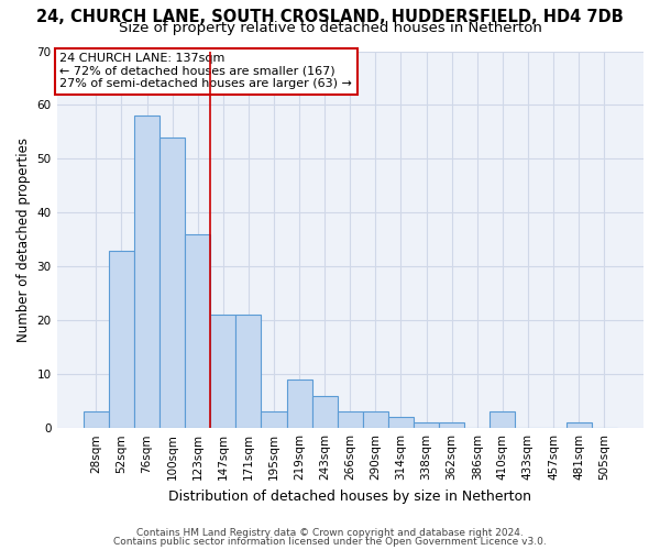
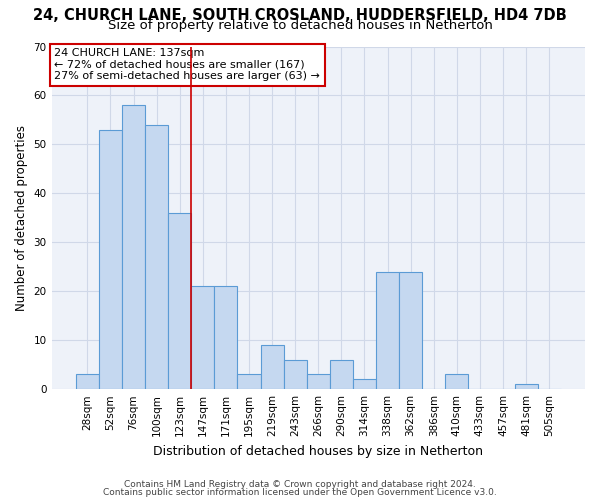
52sqm: 33 -> 53
290sqm: 3 -> 6
338sqm: 1 -> 24
362sqm: 1 -> 24
